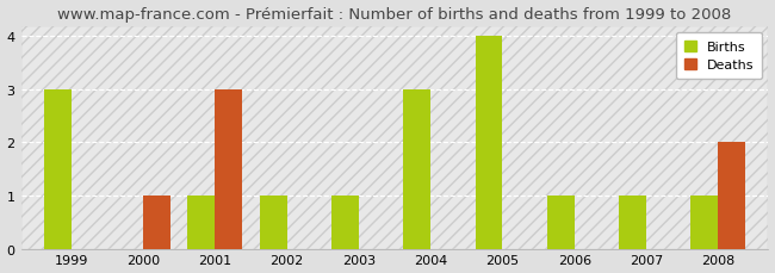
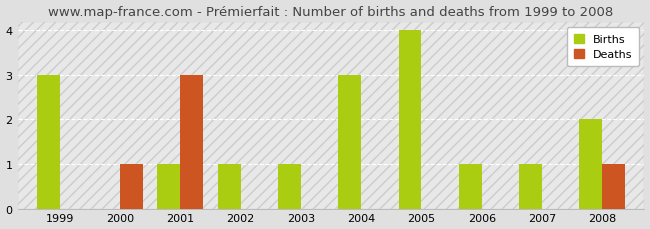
Births/2008: 1 -> 2
Deaths/2008: 2 -> 1
